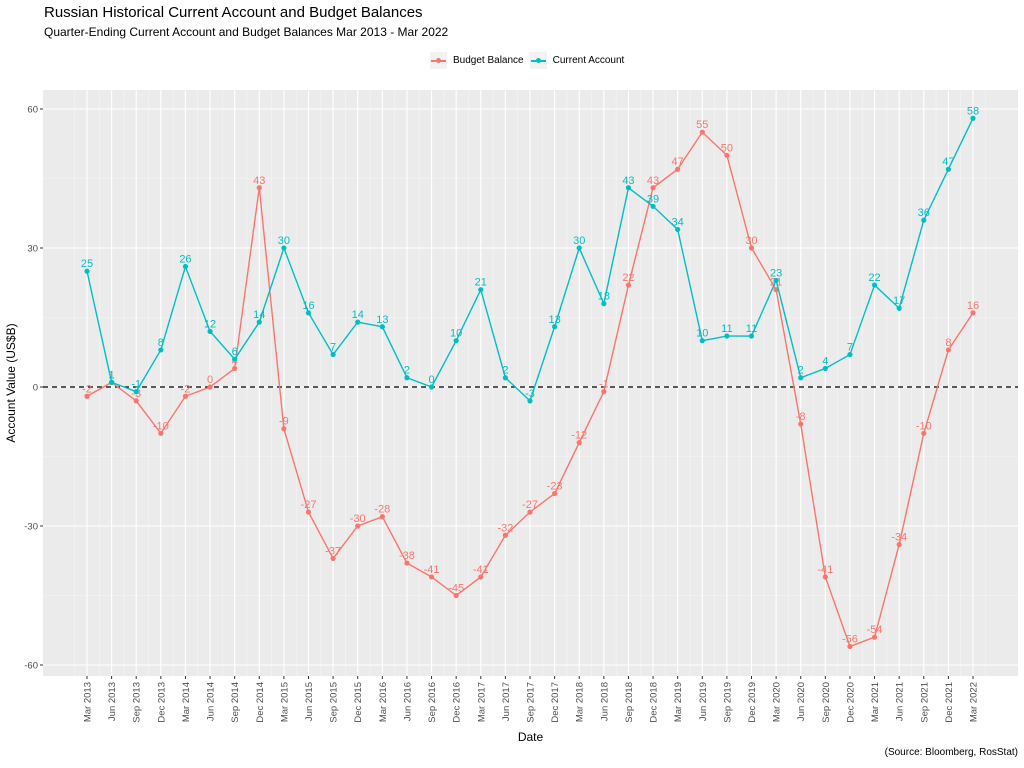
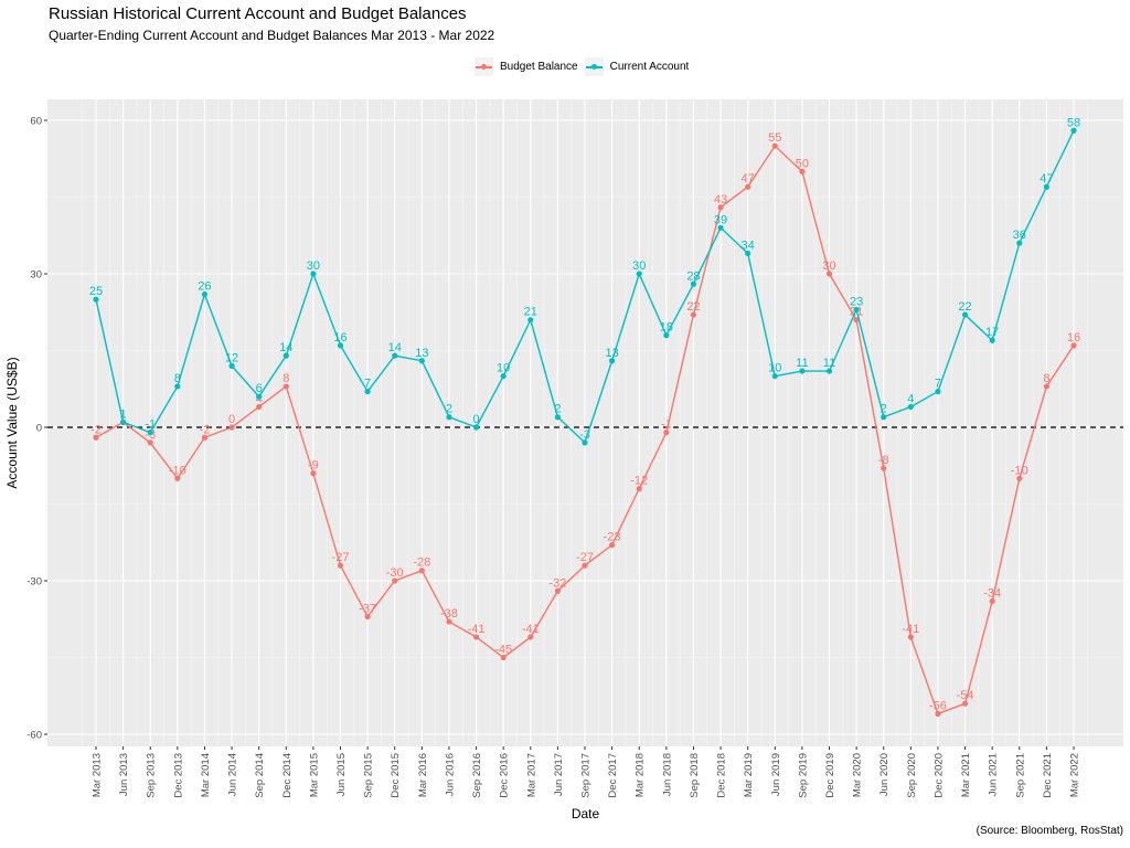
Budget Balance/Dec 2014: 43 -> 8
Current Account/Sep 2018: 43 -> 28
